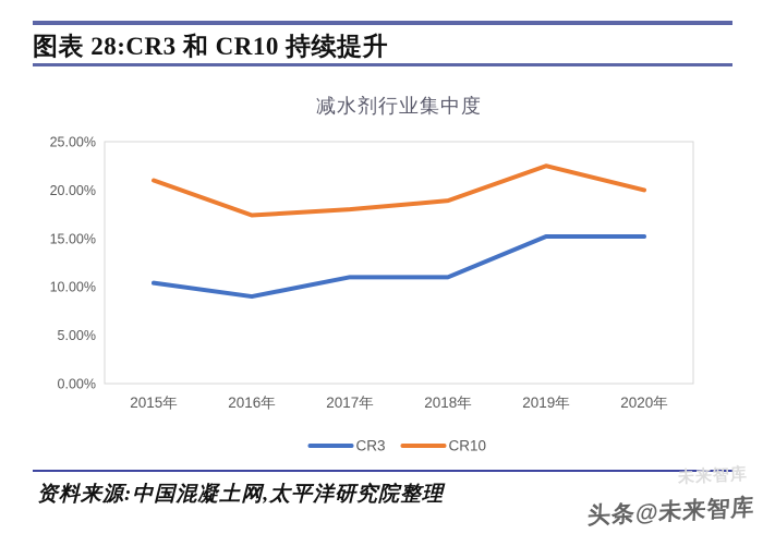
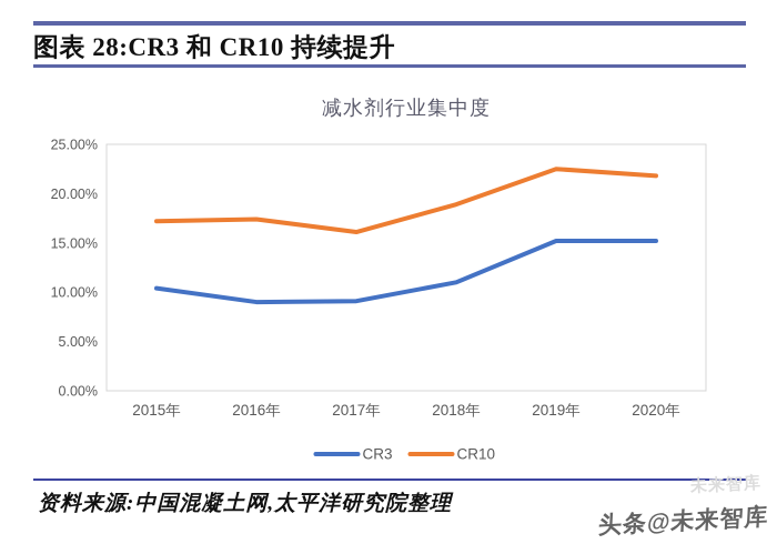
CR10/2015年: 21% -> 17%
CR3/2017年: 11% -> 9%
CR10/2017年: 18% -> 16%
CR10/2020年: 20% -> 22%
